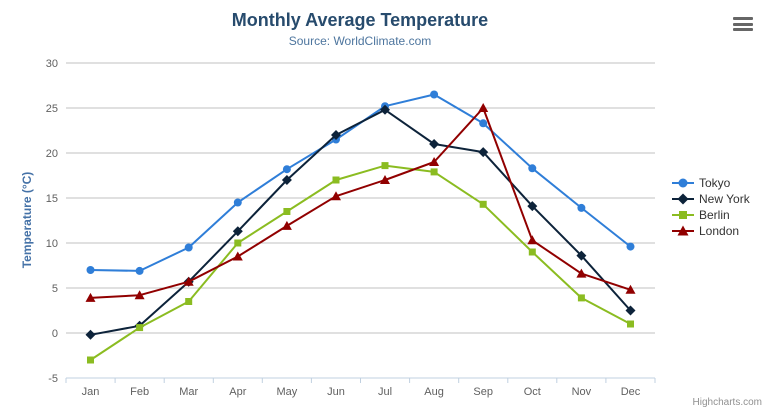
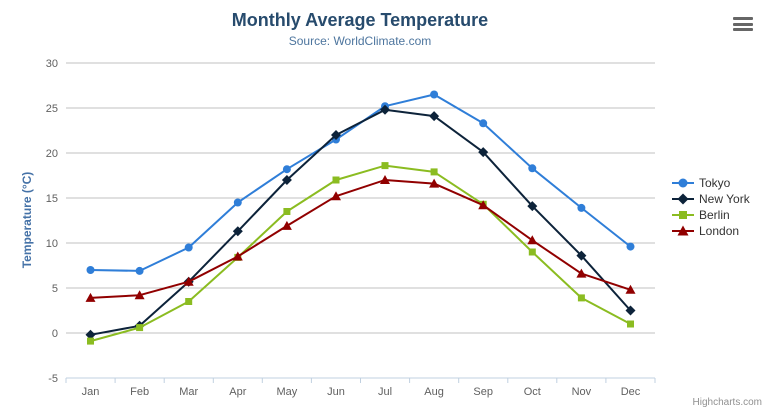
Berlin/Jan: -3 -> -1
Berlin/Apr: 10 -> 8
New York/Aug: 21 -> 24
London/Aug: 19 -> 17
London/Sep: 25 -> 14
